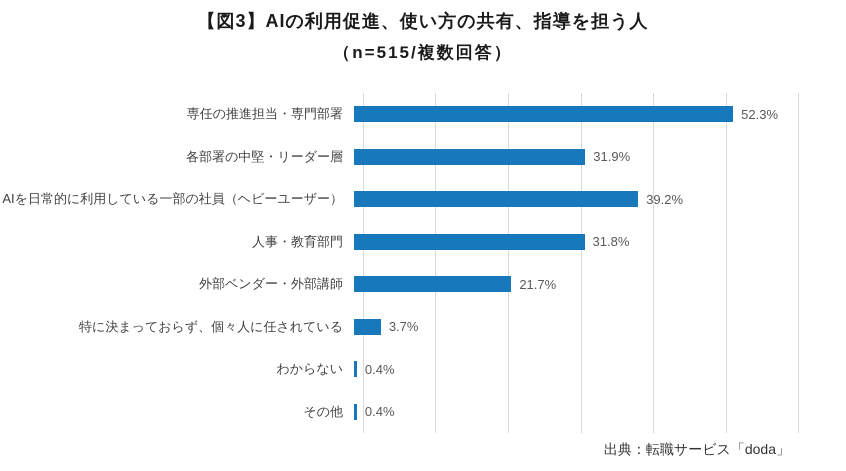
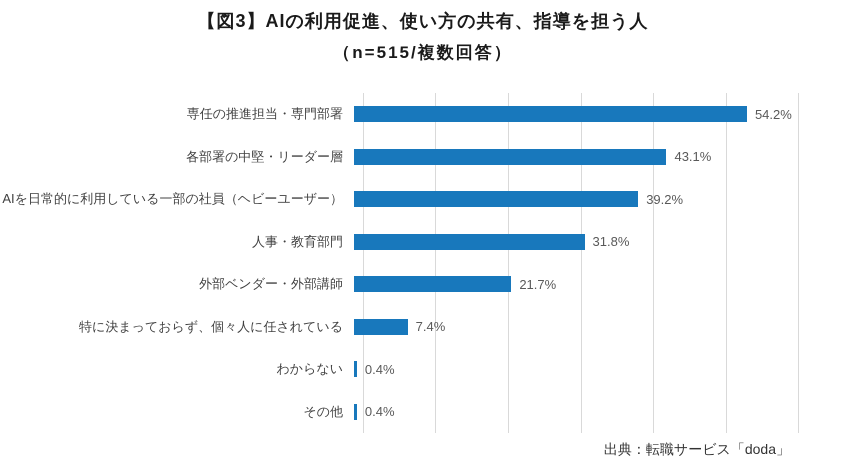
専任の推進担当・専門部署: 52.3% -> 54.2%
各部署の中堅・リーダー層: 31.9% -> 43.1%
特に決まっておらず、個々人に任されている: 3.7% -> 7.4%
